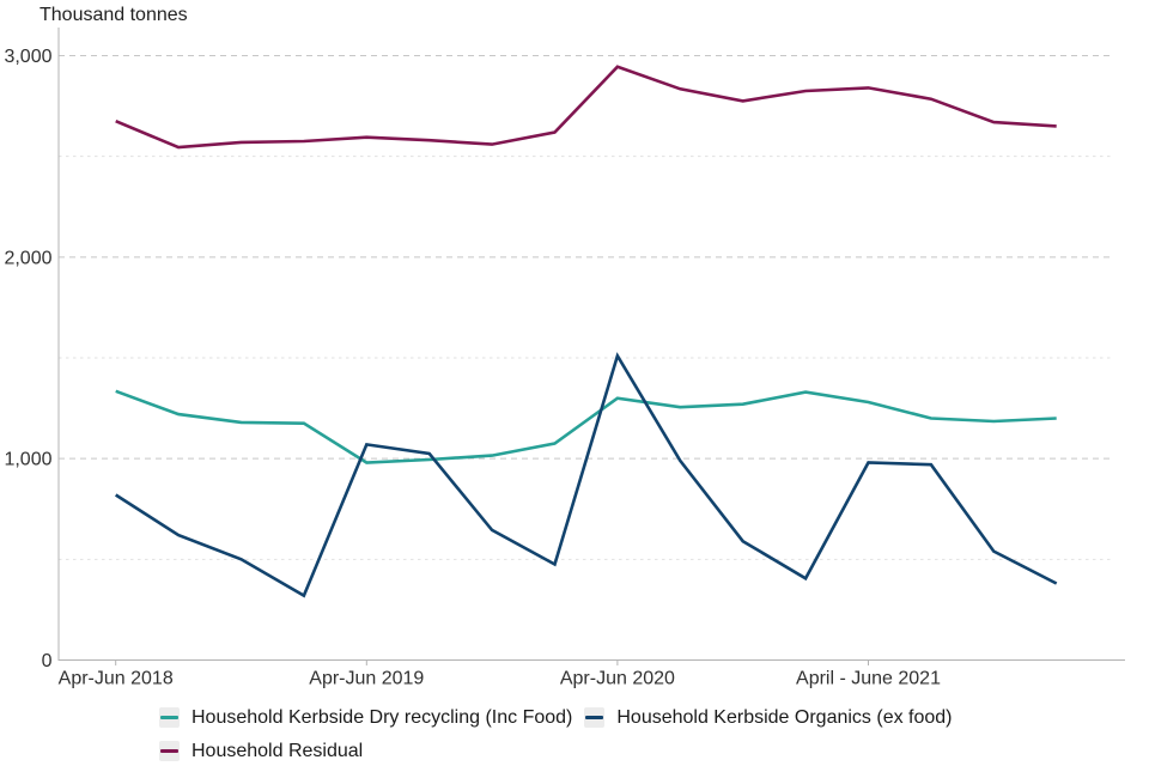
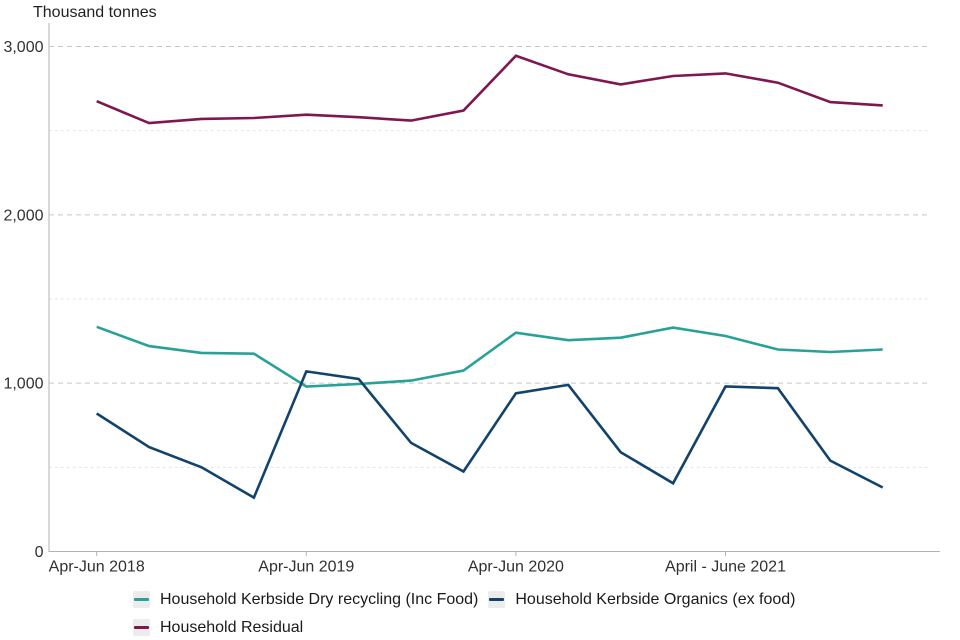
Household Kerbside Organics (ex food)/Apr-Jun 2020: 1510 -> 940
